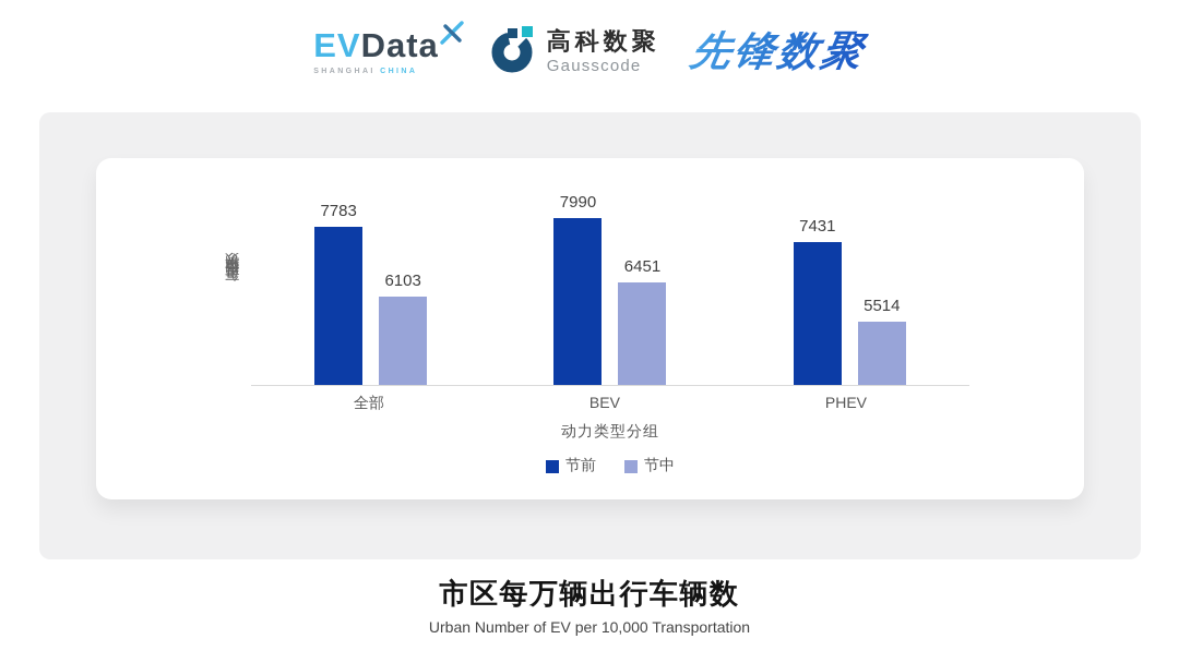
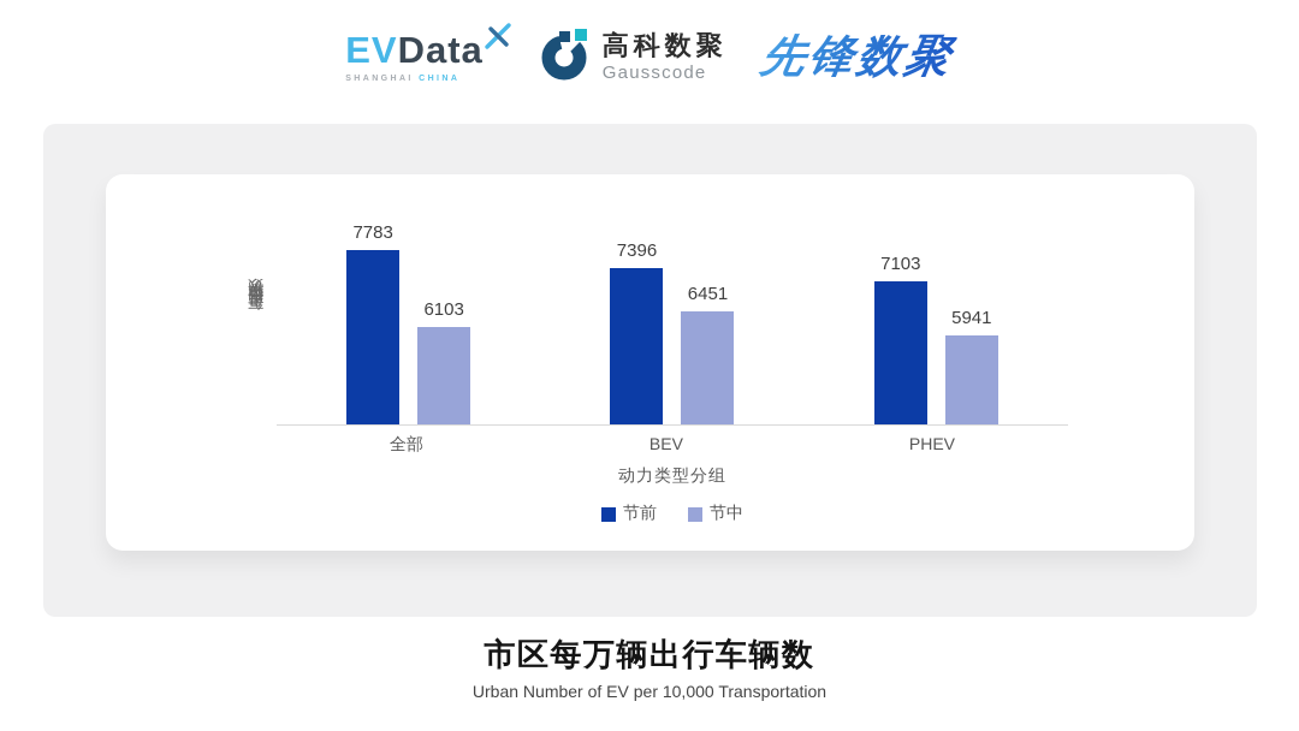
节前/BEV: 7990 -> 7396
节前/PHEV: 7431 -> 7103
节中/PHEV: 5514 -> 5941
